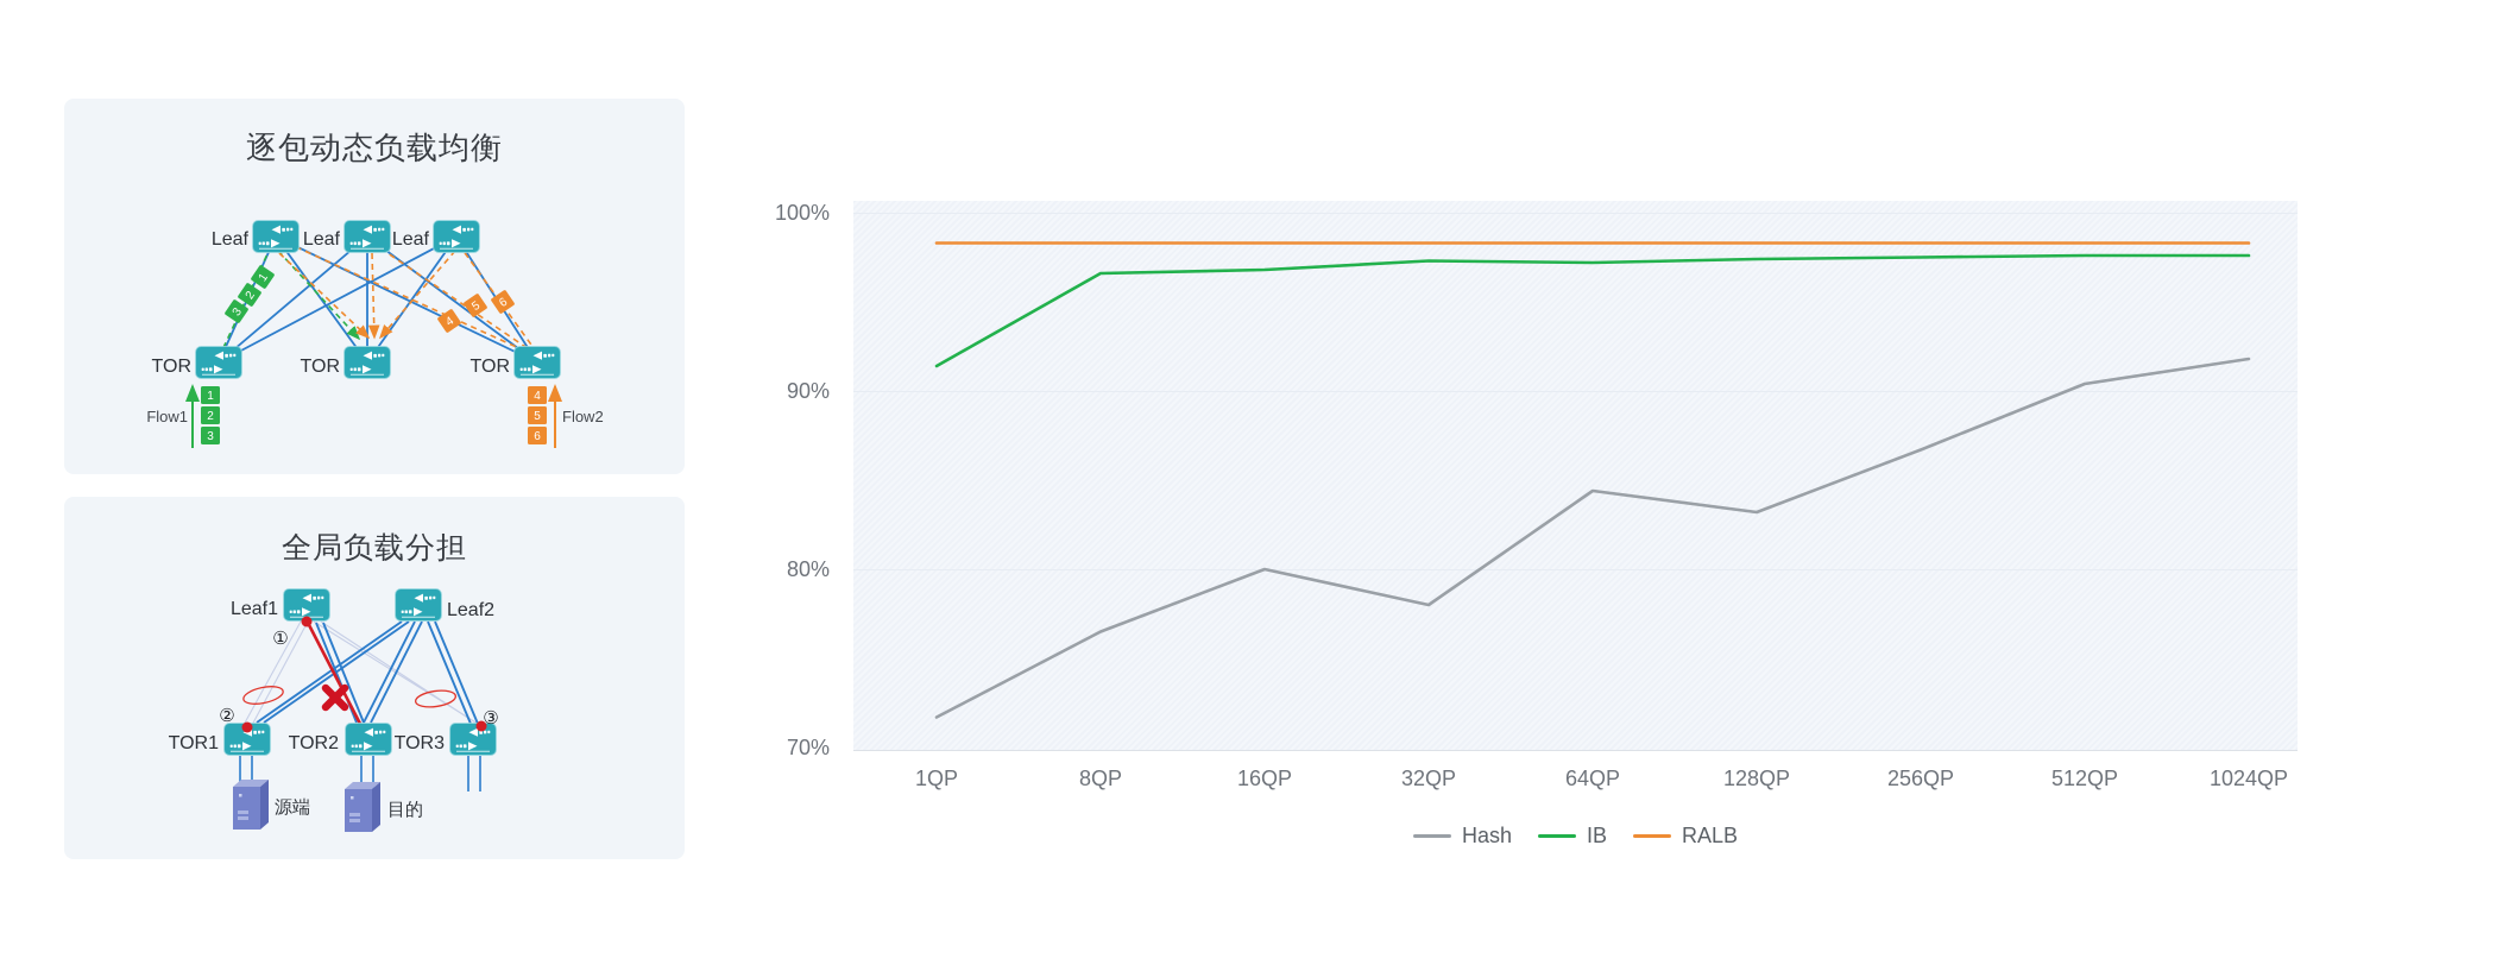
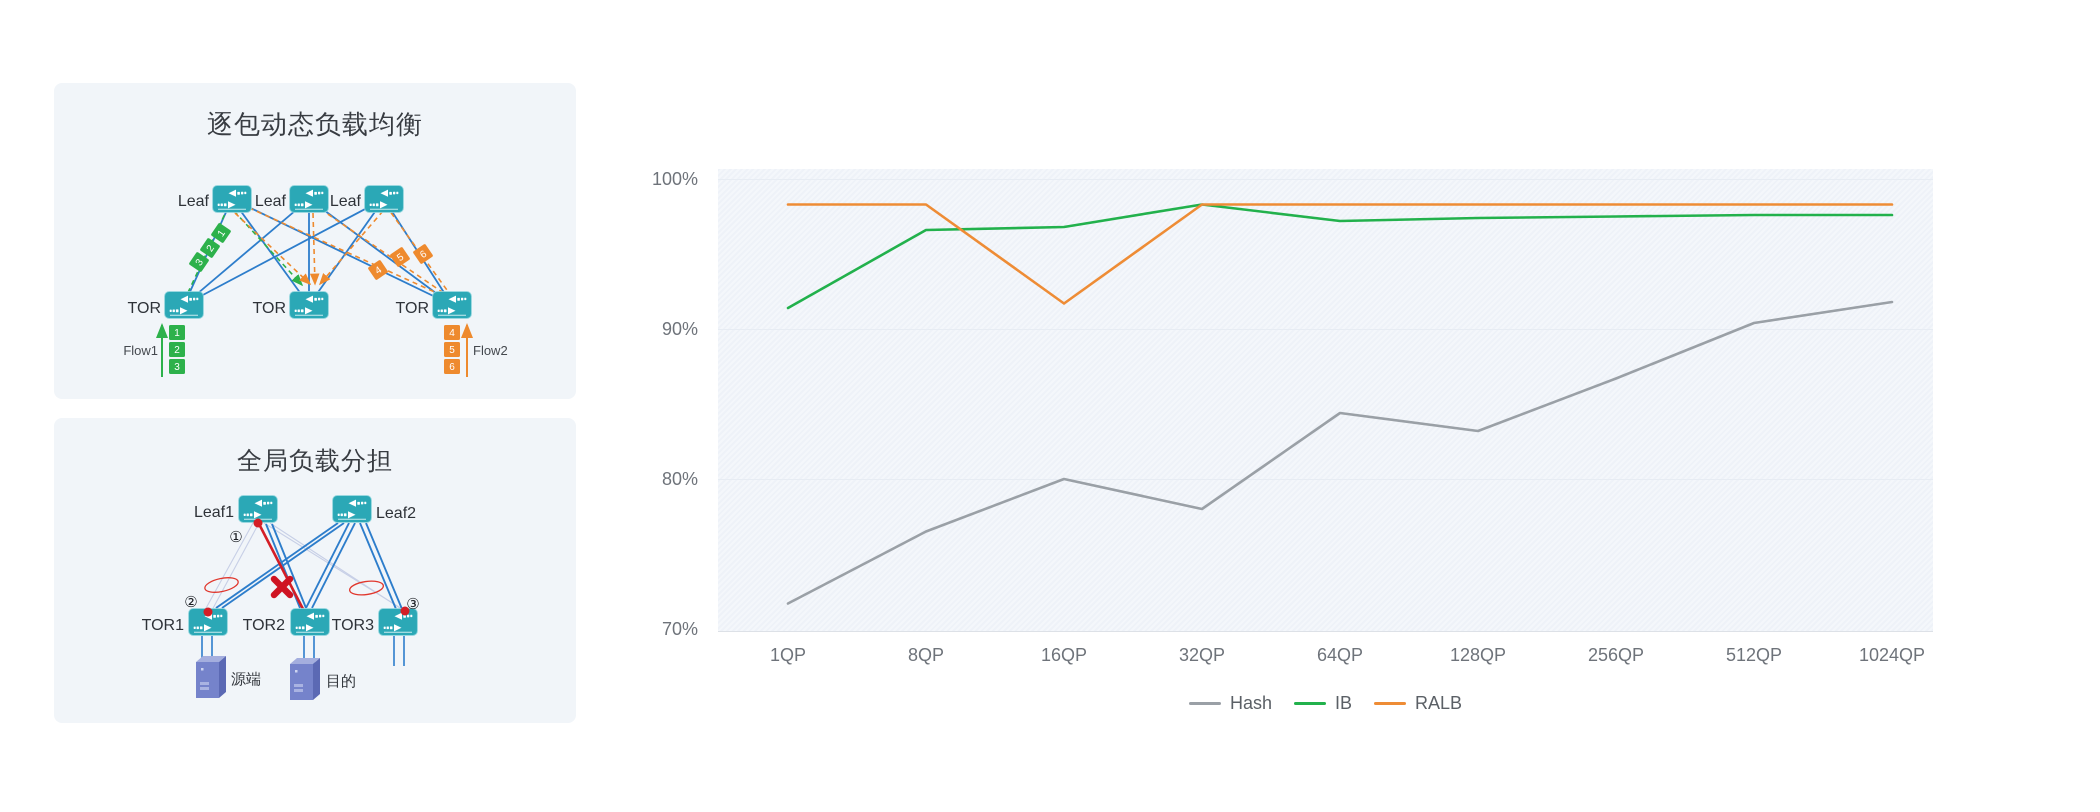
RALB/16QP: 98.3% -> 91.7%
IB/32QP: 97.3% -> 98.3%
